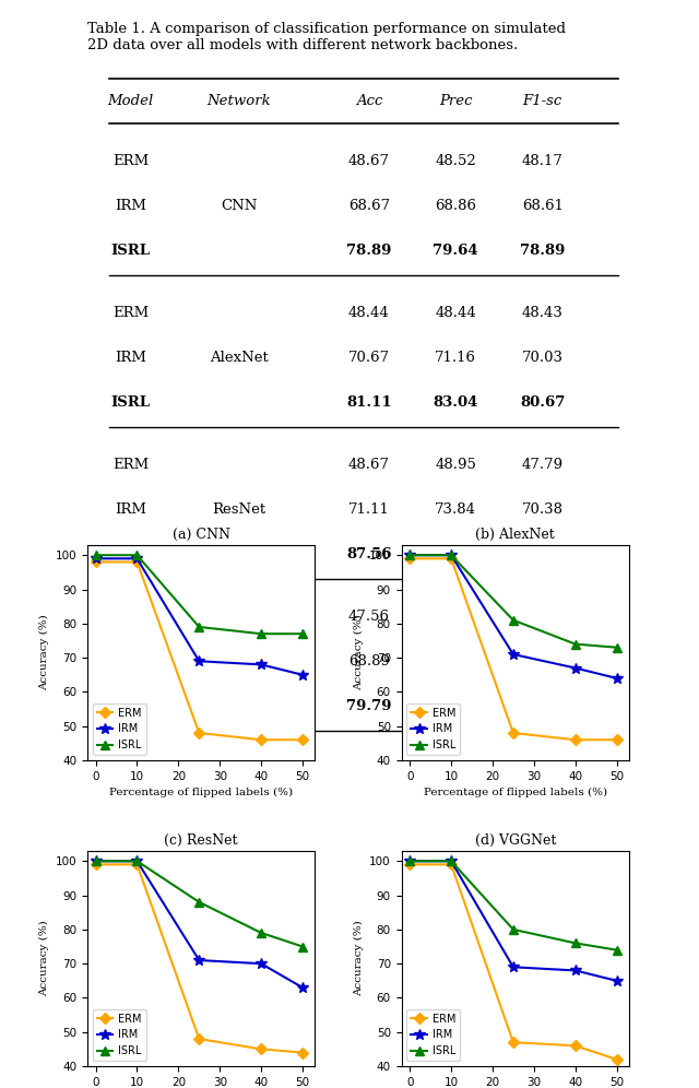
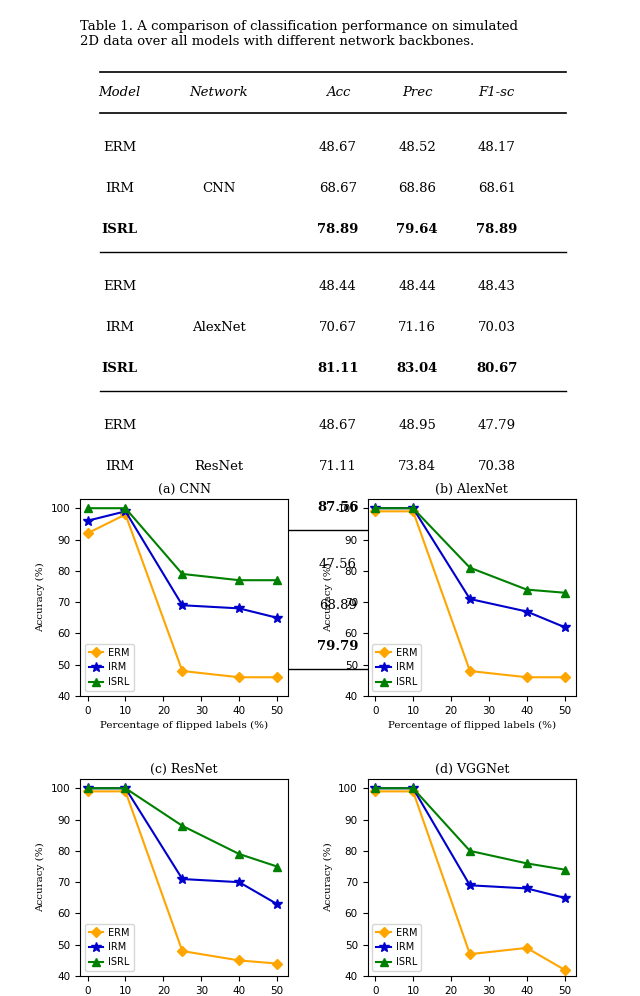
(a) CNN/ERM/0: 98 -> 92
(a) CNN/IRM/0: 99 -> 96
(b) AlexNet/IRM/50: 64 -> 62
(d) VGGNet/ERM/40: 46 -> 49
